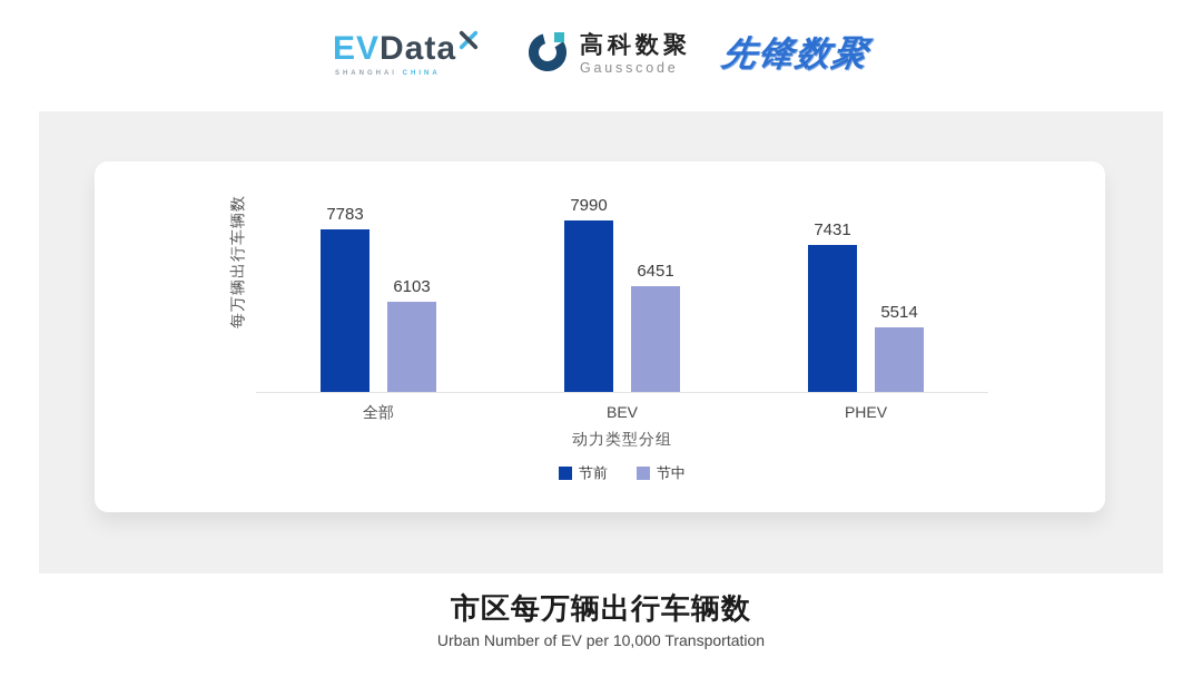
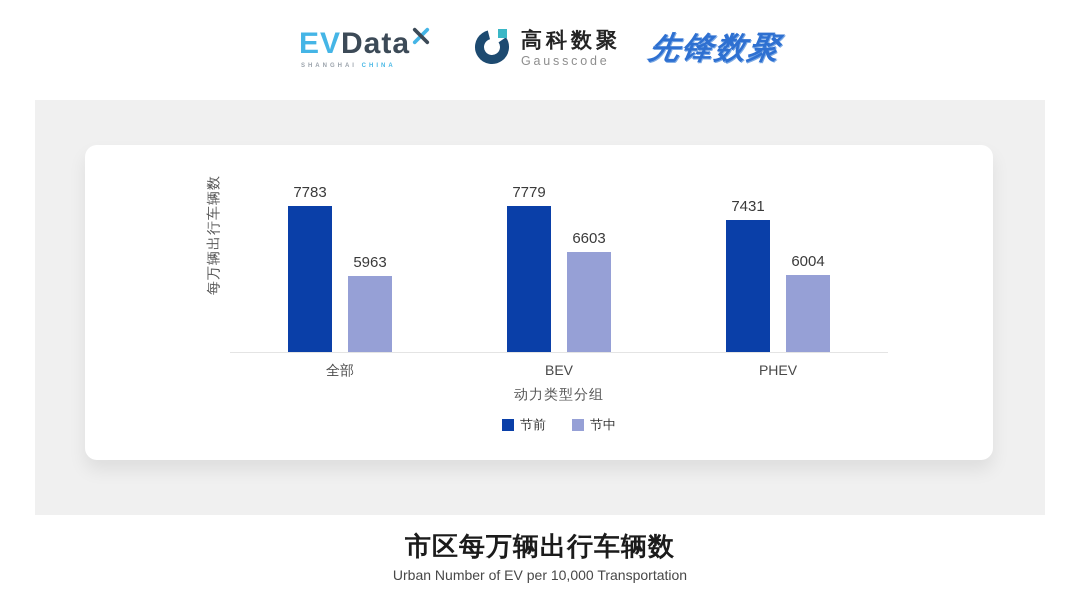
节中/全部: 6103 -> 5963
节前/BEV: 7990 -> 7779
节中/BEV: 6451 -> 6603
节中/PHEV: 5514 -> 6004
